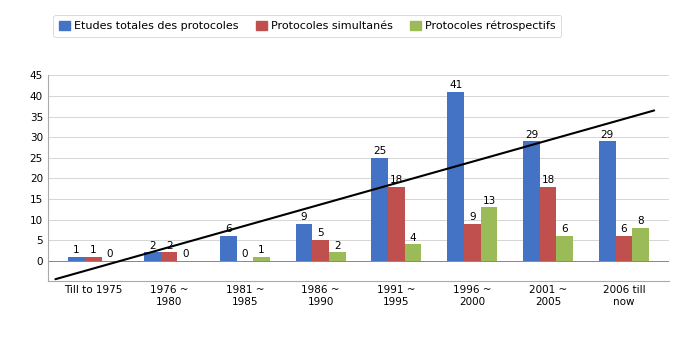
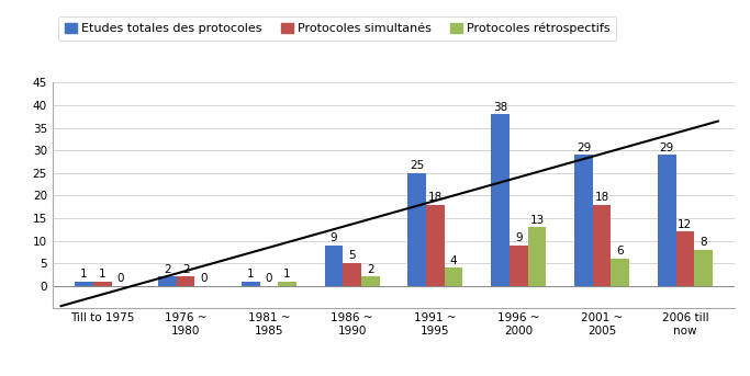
Etudes totales des protocoles/1981 ~ 1985: 6 -> 1
Etudes totales des protocoles/1996 ~ 2000: 41 -> 38
Protocoles simultanés/2006 till now: 6 -> 12
